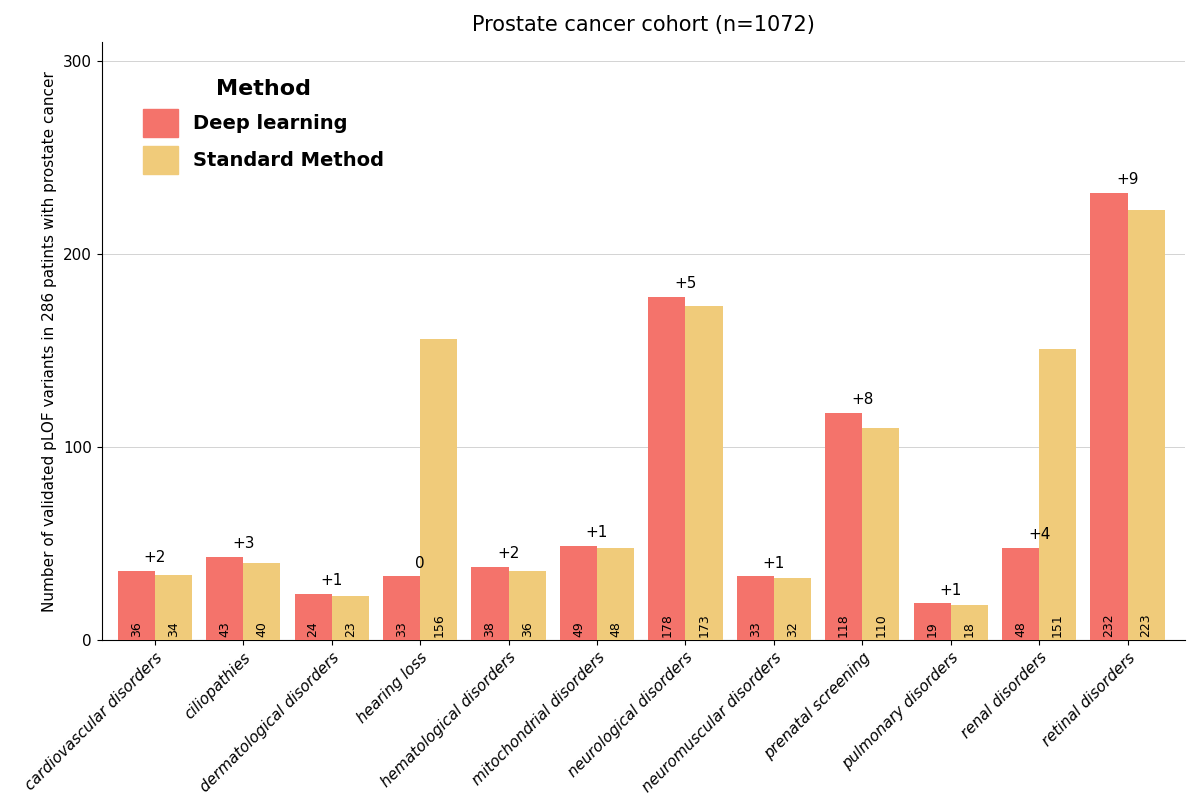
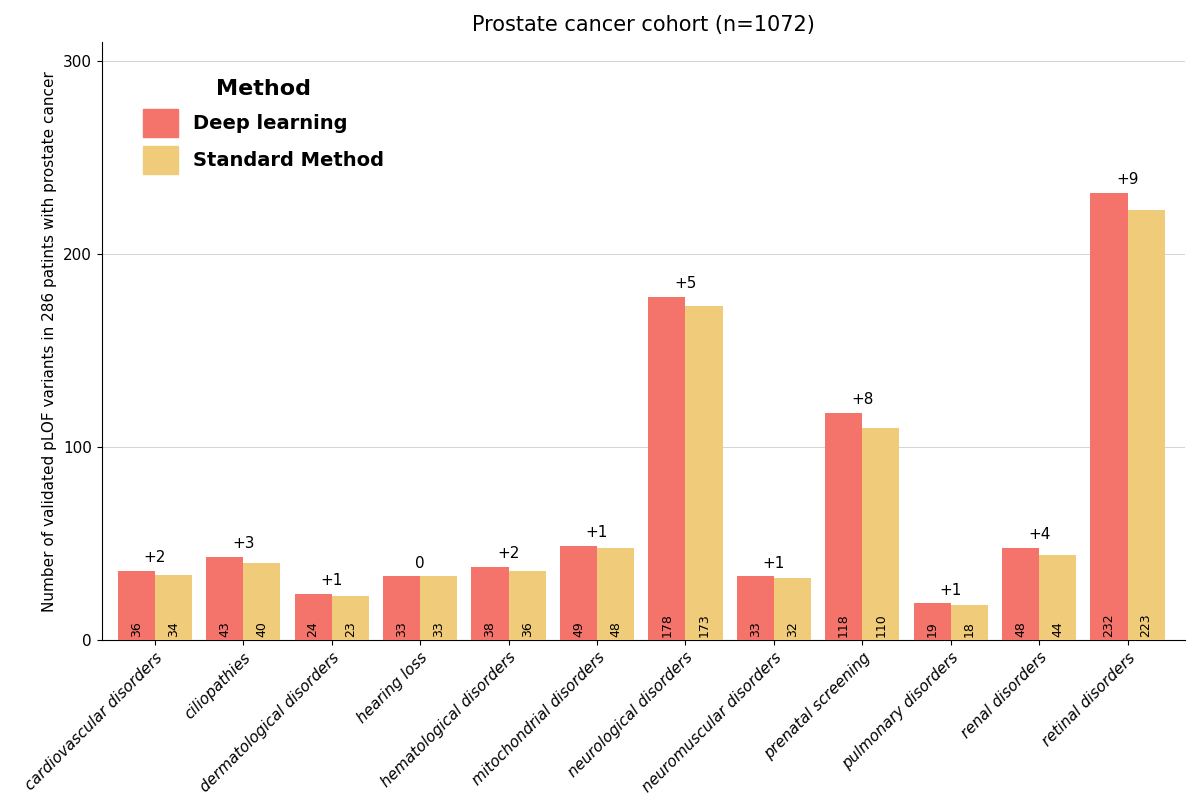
Standard Method/hearing loss: 156 -> 33
Standard Method/renal disorders: 151 -> 44
